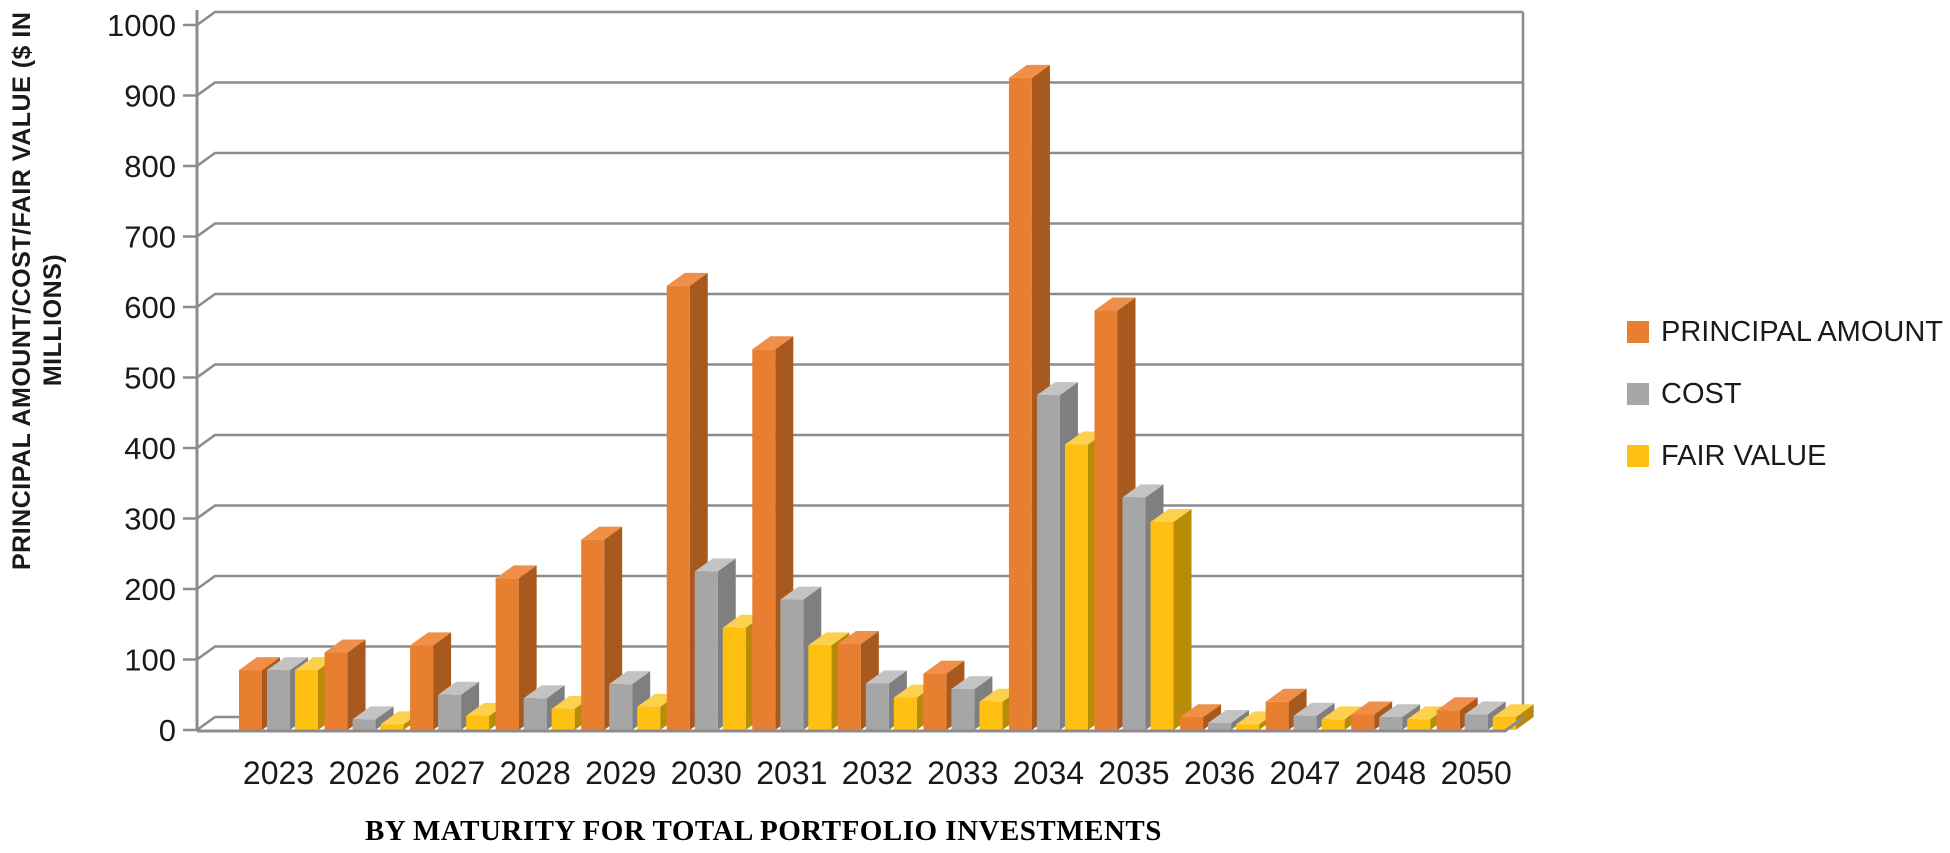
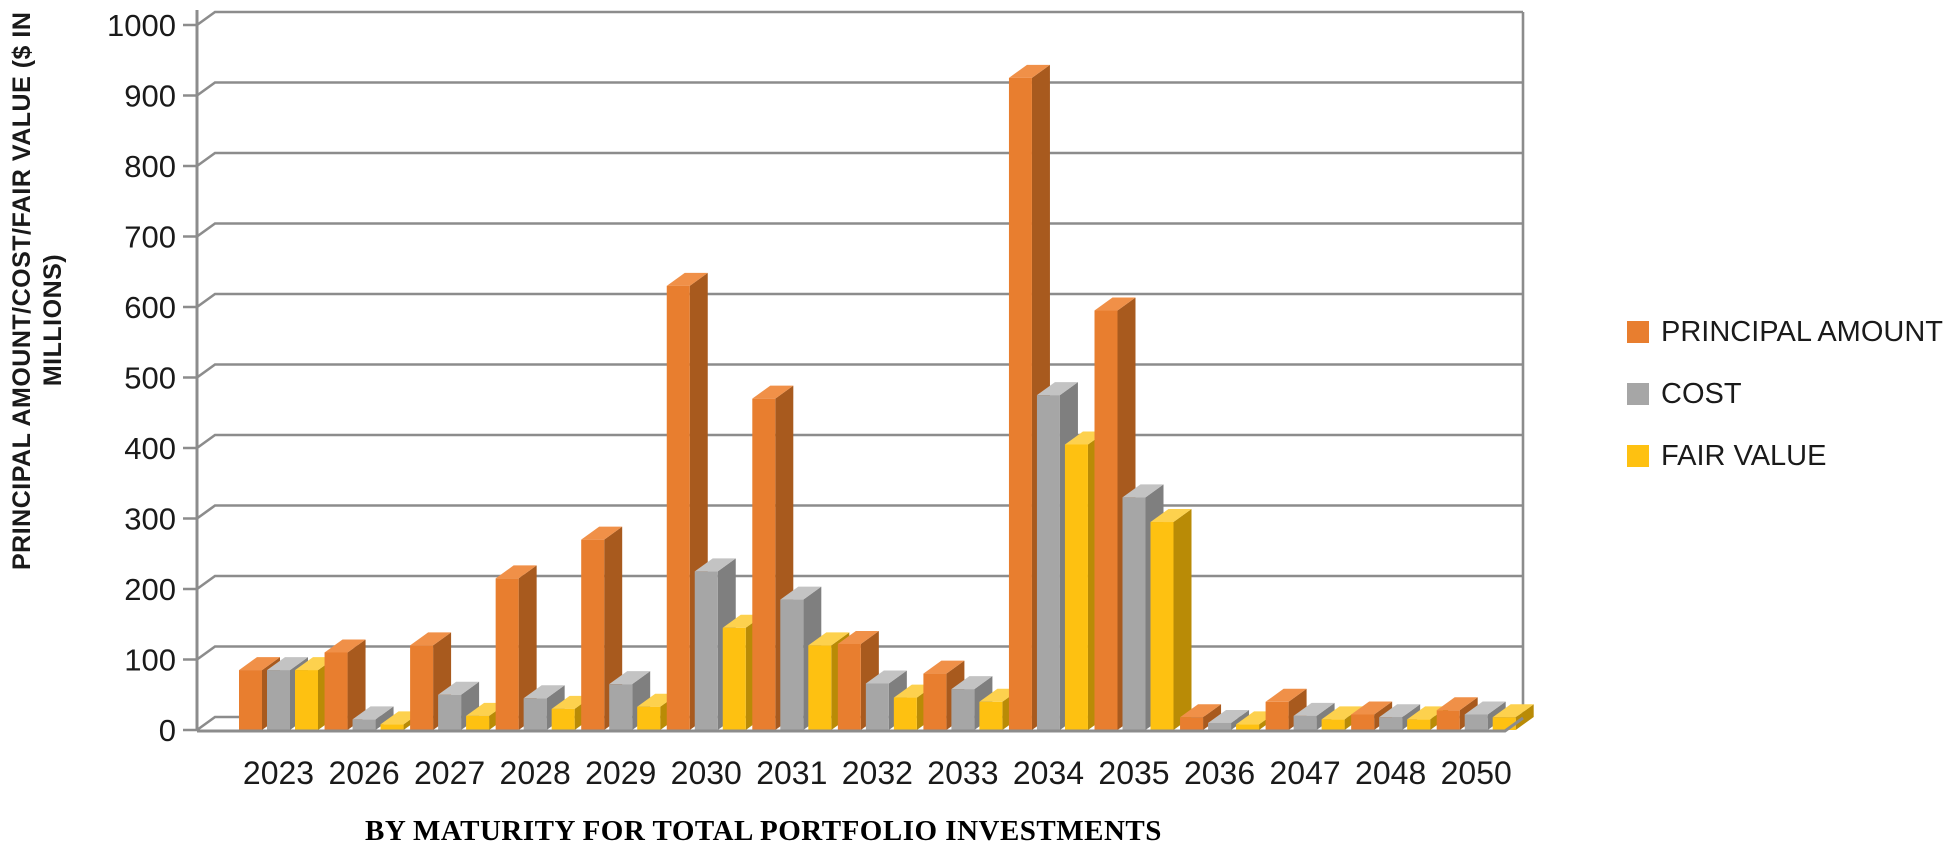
PRINCIPAL AMOUNT/2031: 540 -> 470
